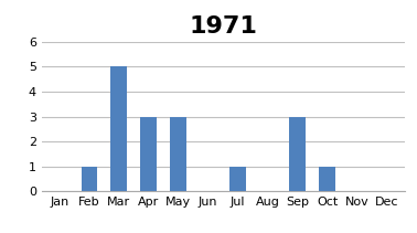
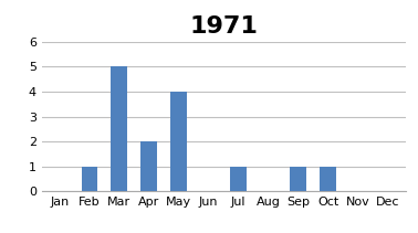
Apr: 3 -> 2
May: 3 -> 4
Sep: 3 -> 1
